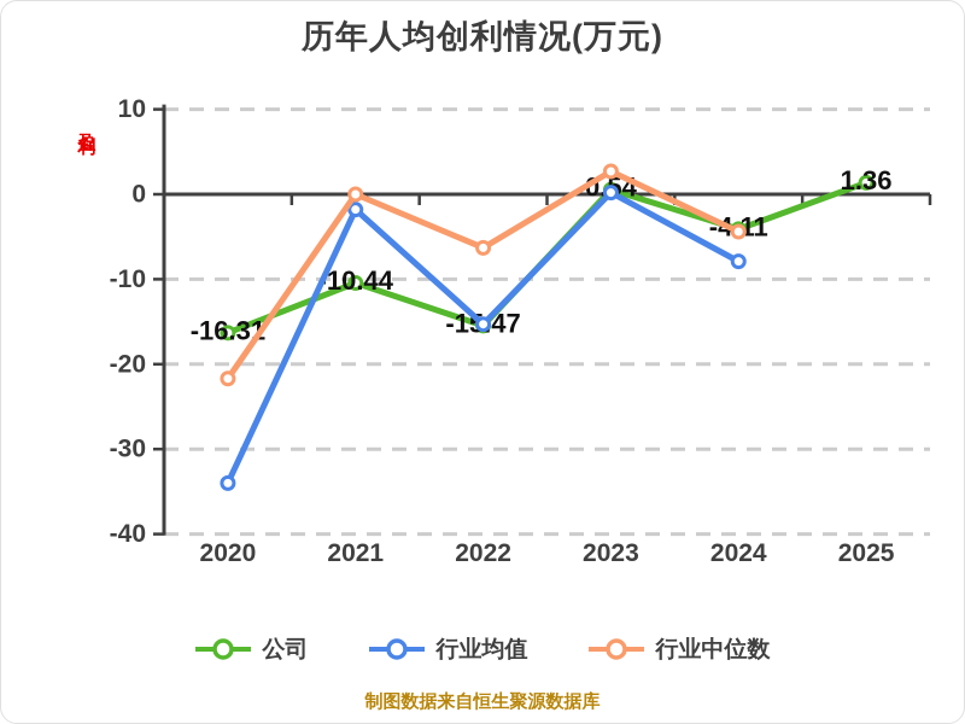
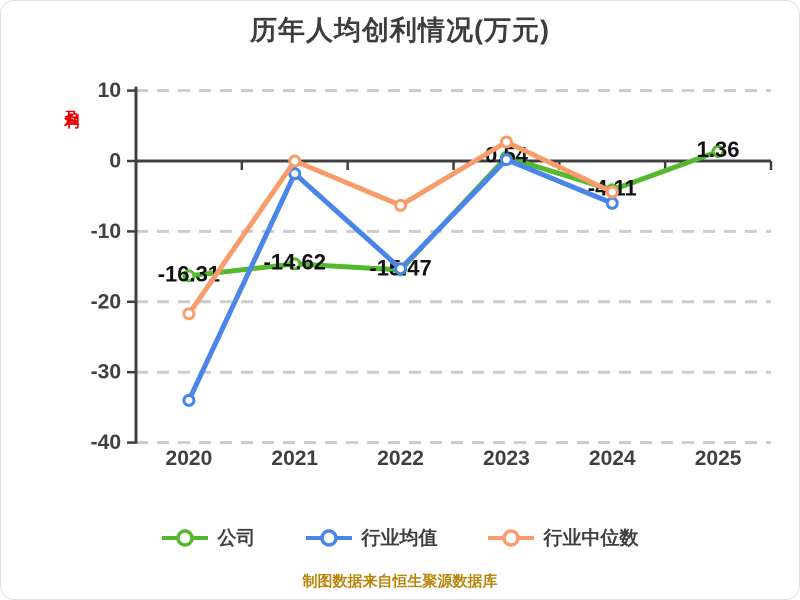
公司/2021: -10.44 -> -14.62
行业均值/2024: -8 -> -6
